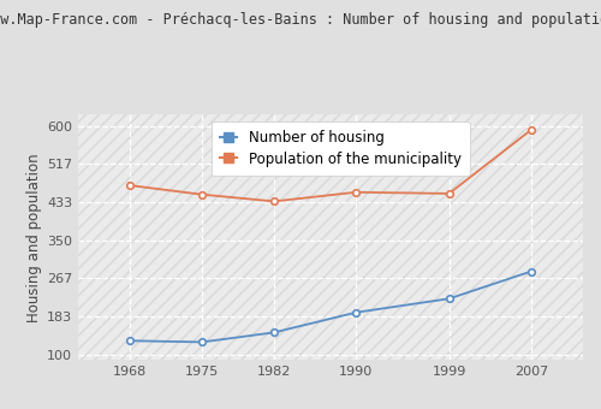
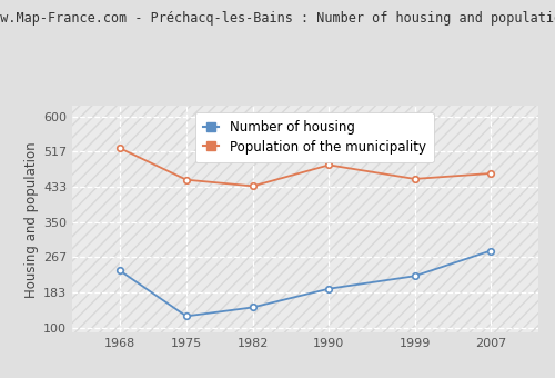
Number of housing/1968: 130 -> 235
Population of the municipality/1968: 470 -> 525
Population of the municipality/1990: 455 -> 485
Population of the municipality/2007: 592 -> 465
